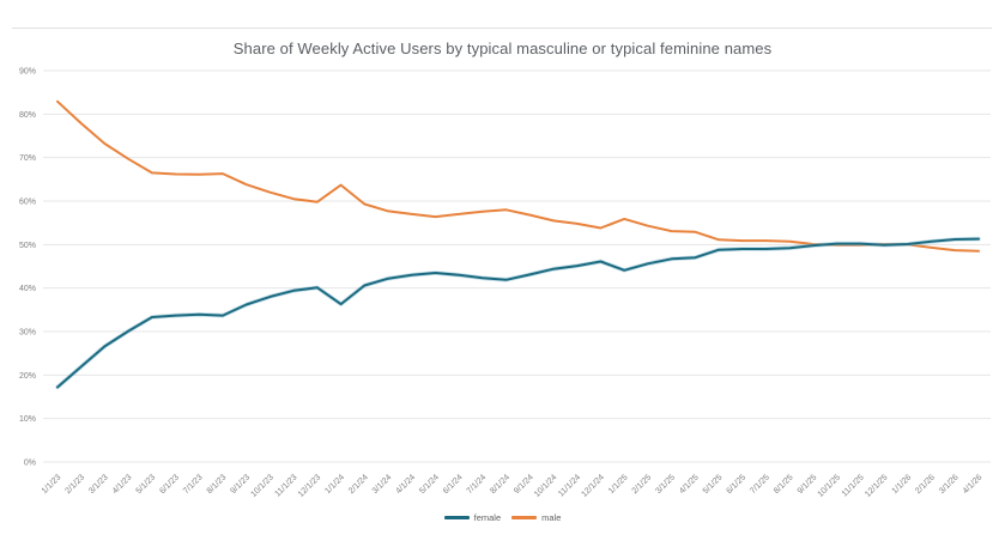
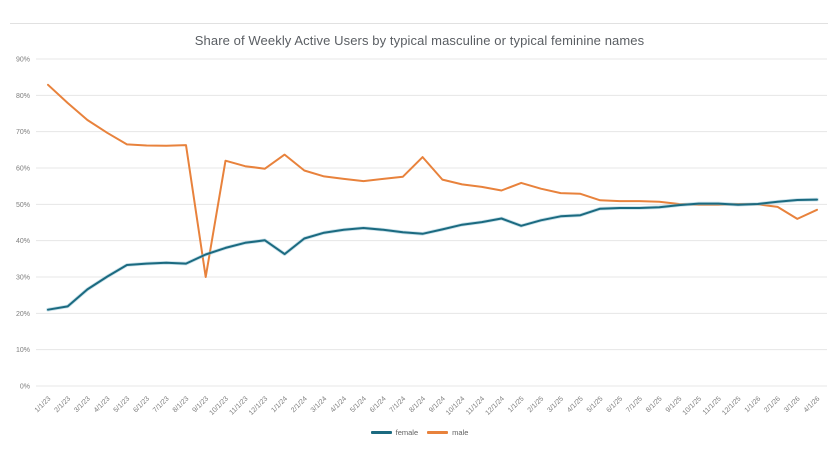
female/1/1/23: 17% -> 21%
male/9/1/23: 64% -> 30%
male/8/1/24: 58% -> 63%
male/3/1/26: 49% -> 46%
